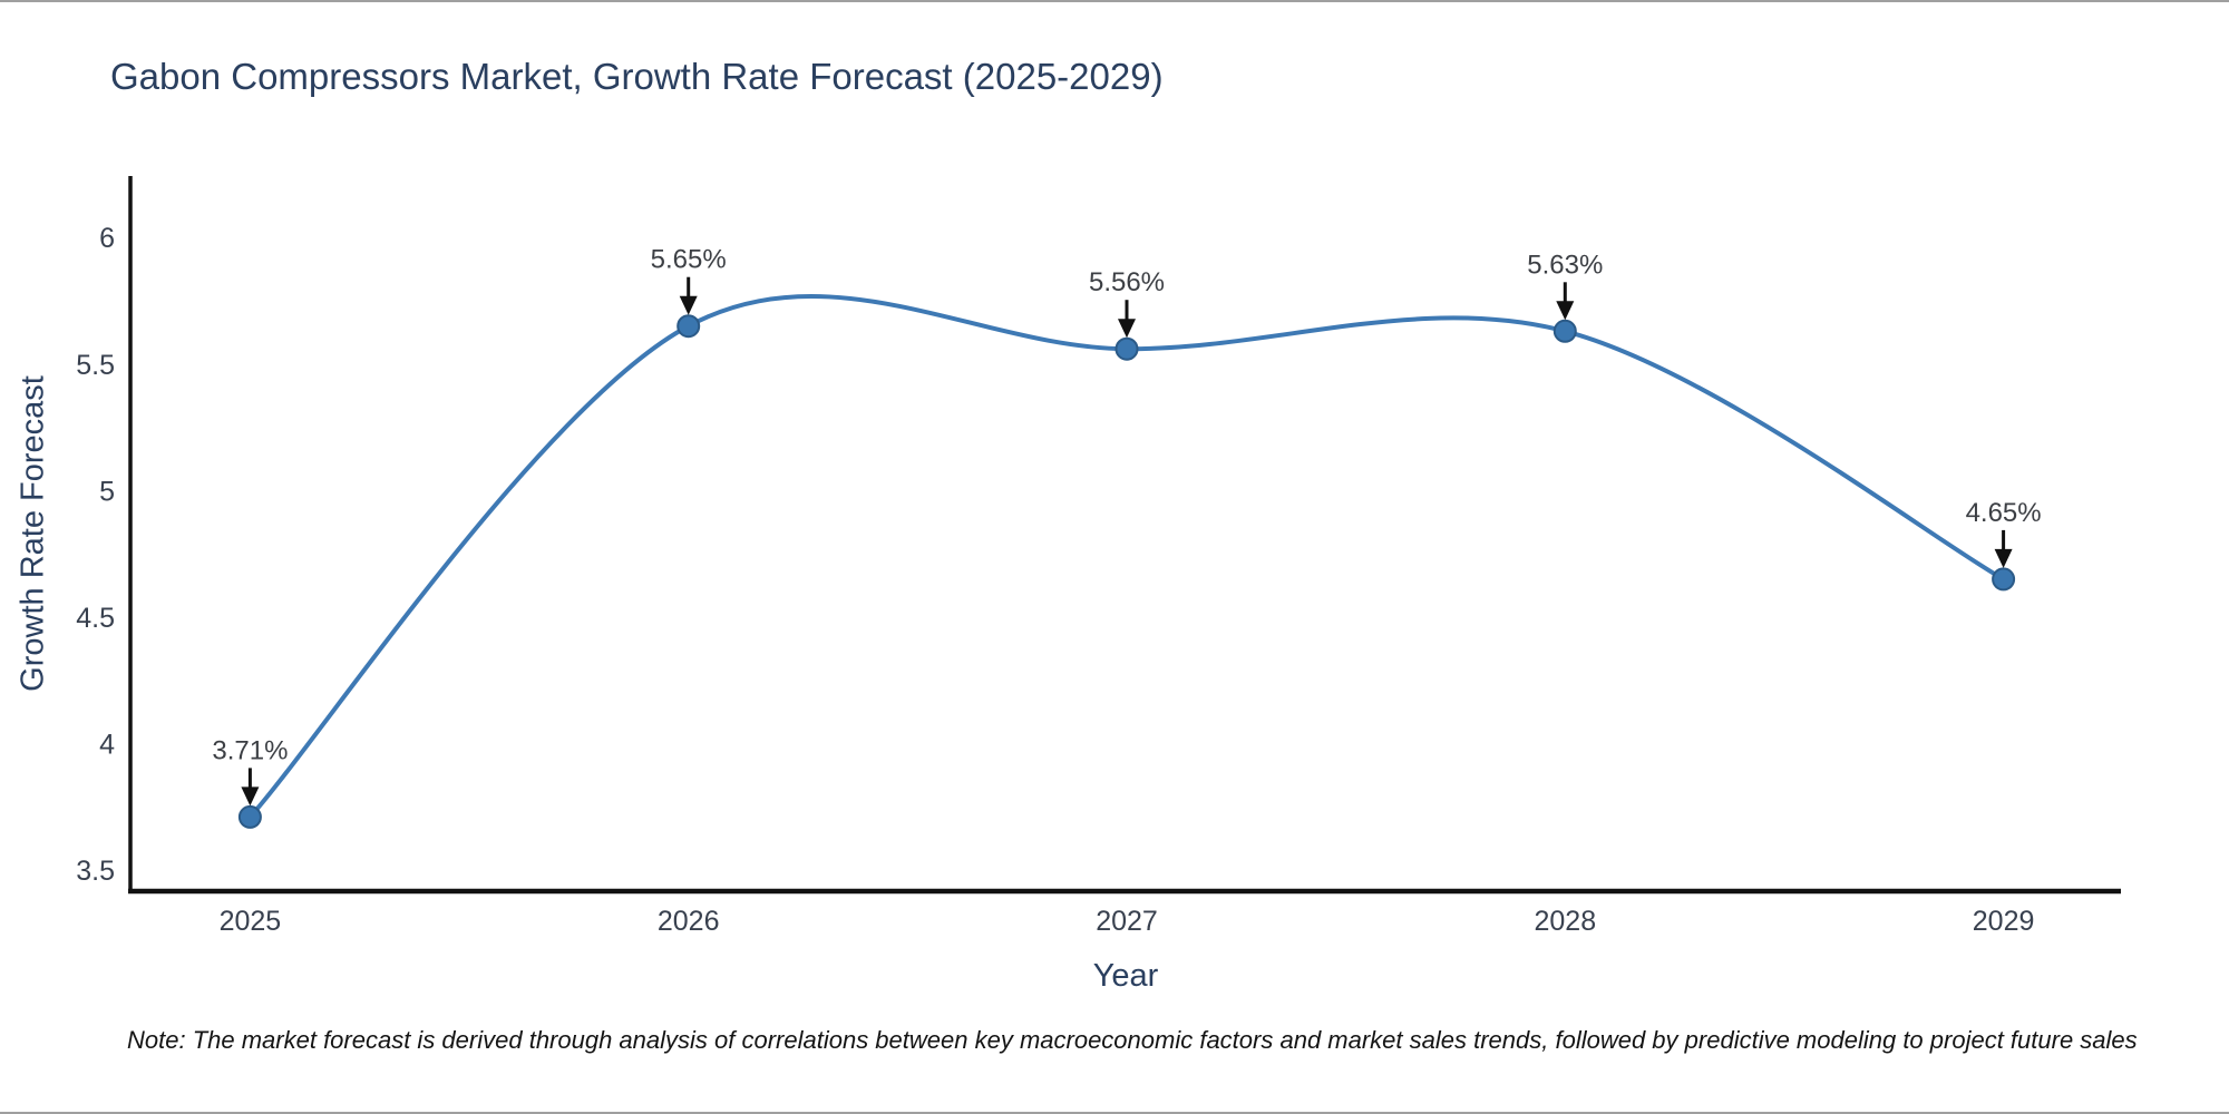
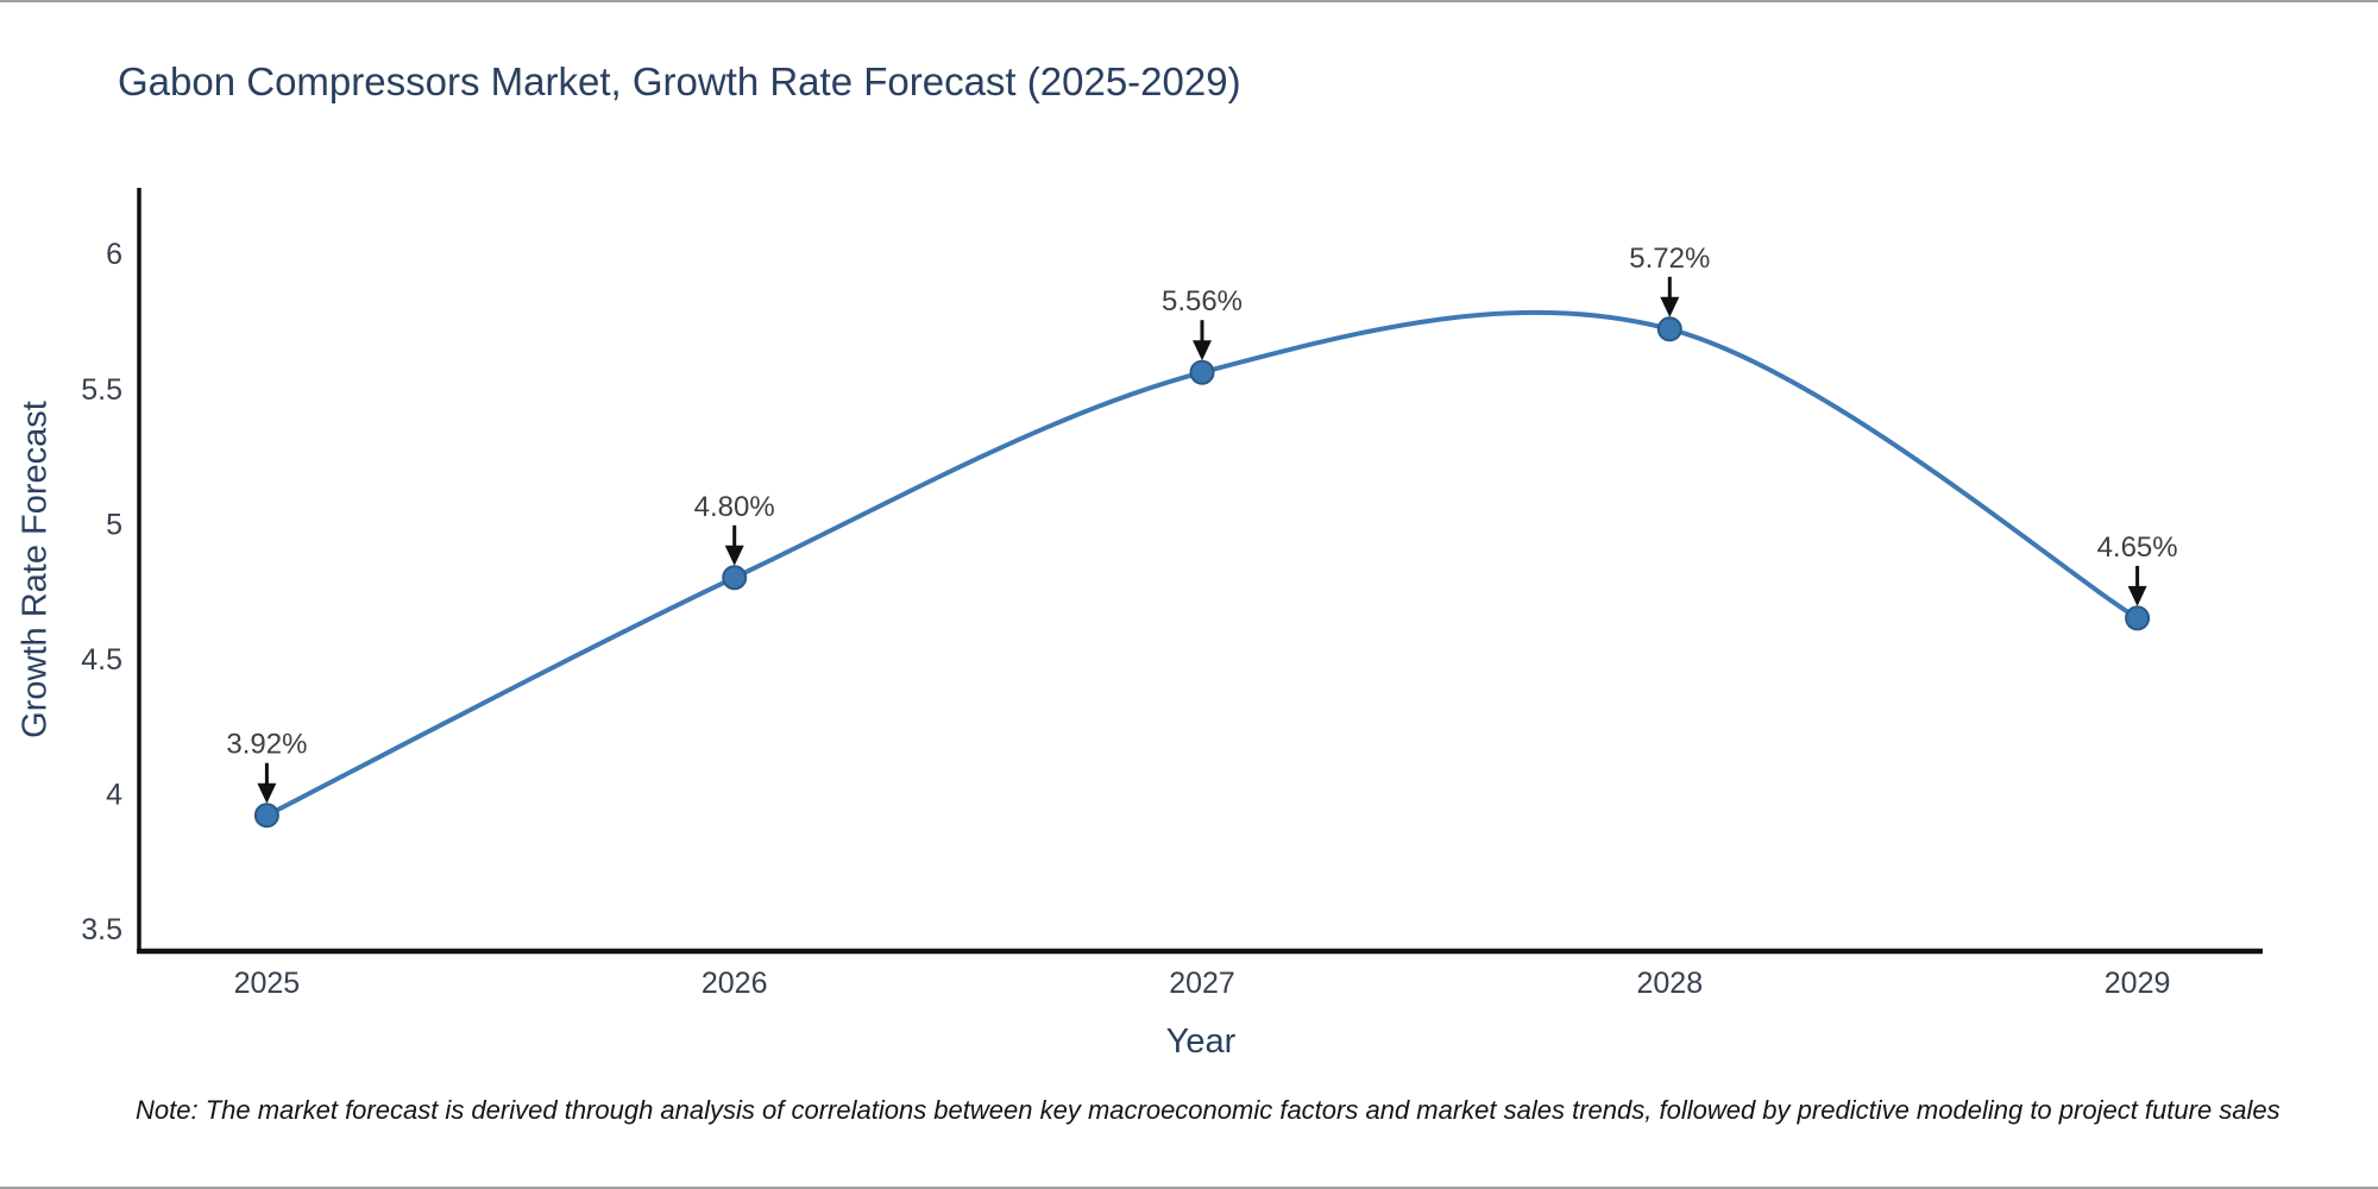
2025: 3.71% -> 3.92%
2026: 5.65% -> 4.80%
2028: 5.63% -> 5.72%
